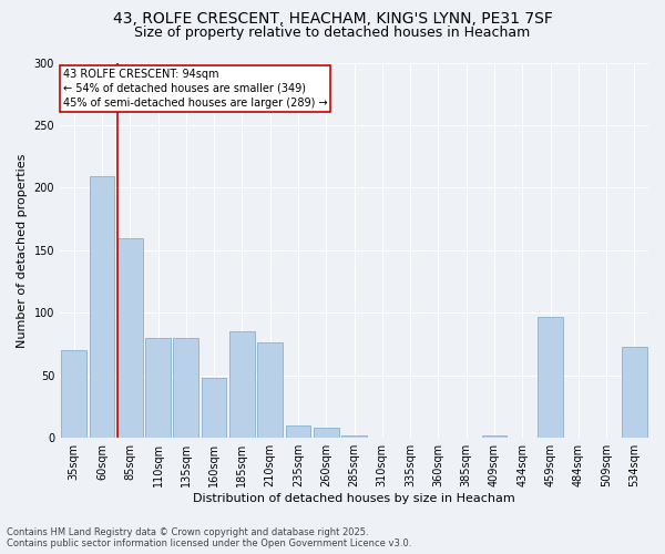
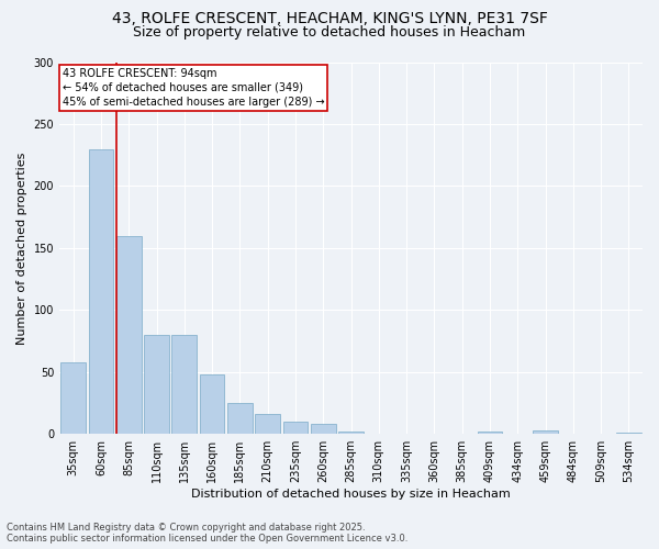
35sqm: 70 -> 58
60sqm: 209 -> 230
185sqm: 85 -> 25
210sqm: 76 -> 16
459sqm: 97 -> 3
534sqm: 73 -> 1
